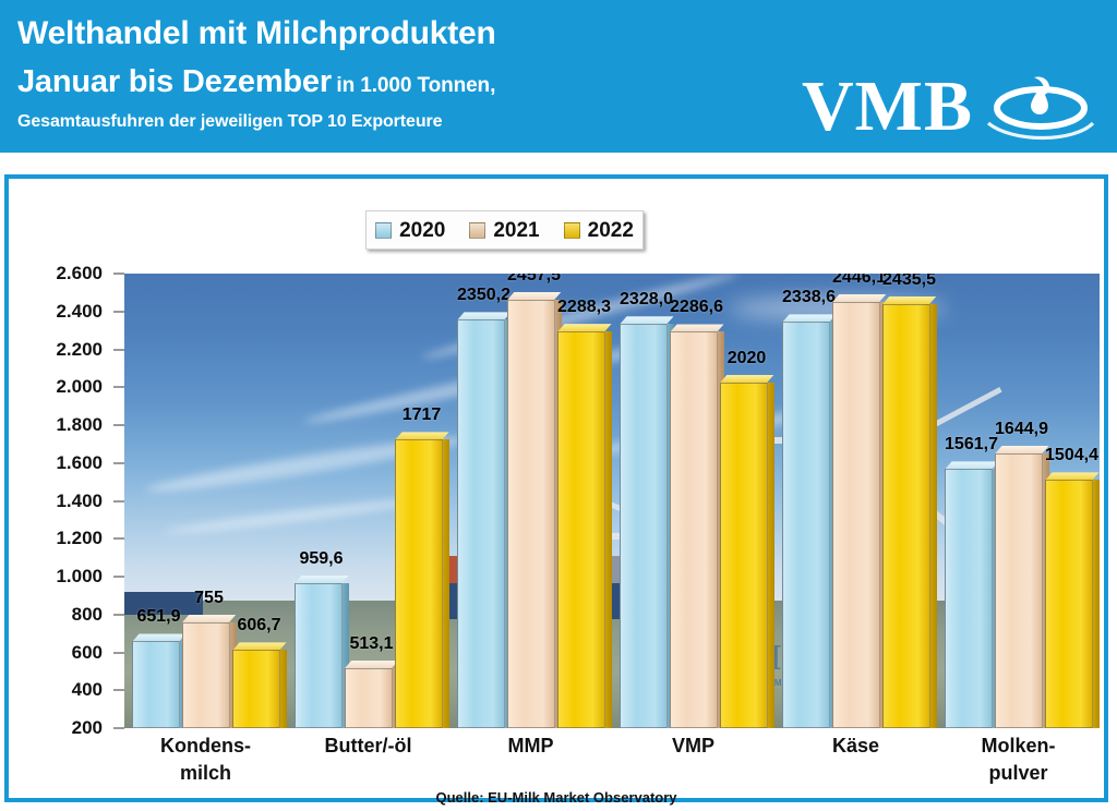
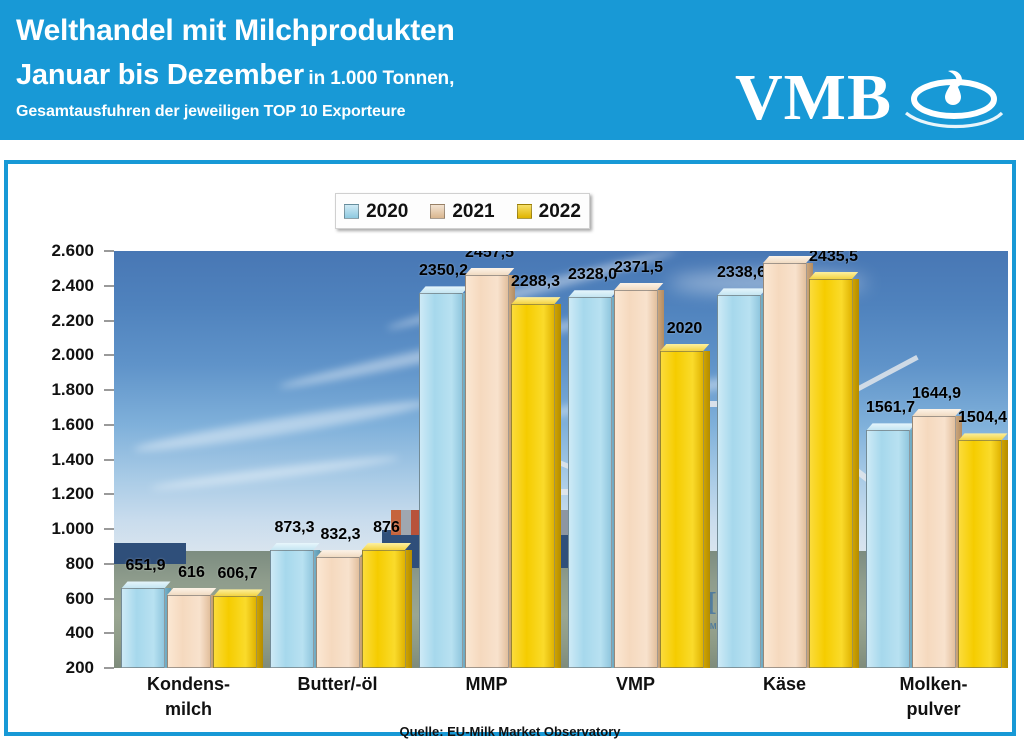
2021/Kondens- milch: 755 -> 616
2020/Butter/-öl: 959,6 -> 873,3
2021/Butter/-öl: 513,1 -> 832,3
2022/Butter/-öl: 1717 -> 876
2021/VMP: 2286,6 -> 2371,5
2021/Käse: 2446,1 -> 2527,5
